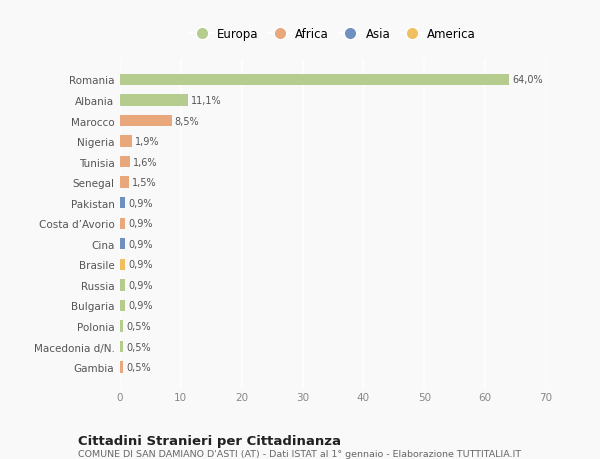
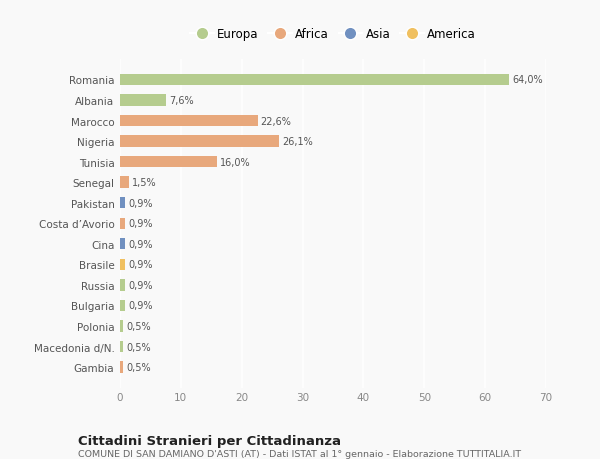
Albania: 11,1% -> 7,6%
Marocco: 8,5% -> 22,6%
Nigeria: 1,9% -> 26,1%
Tunisia: 1,6% -> 16,0%
